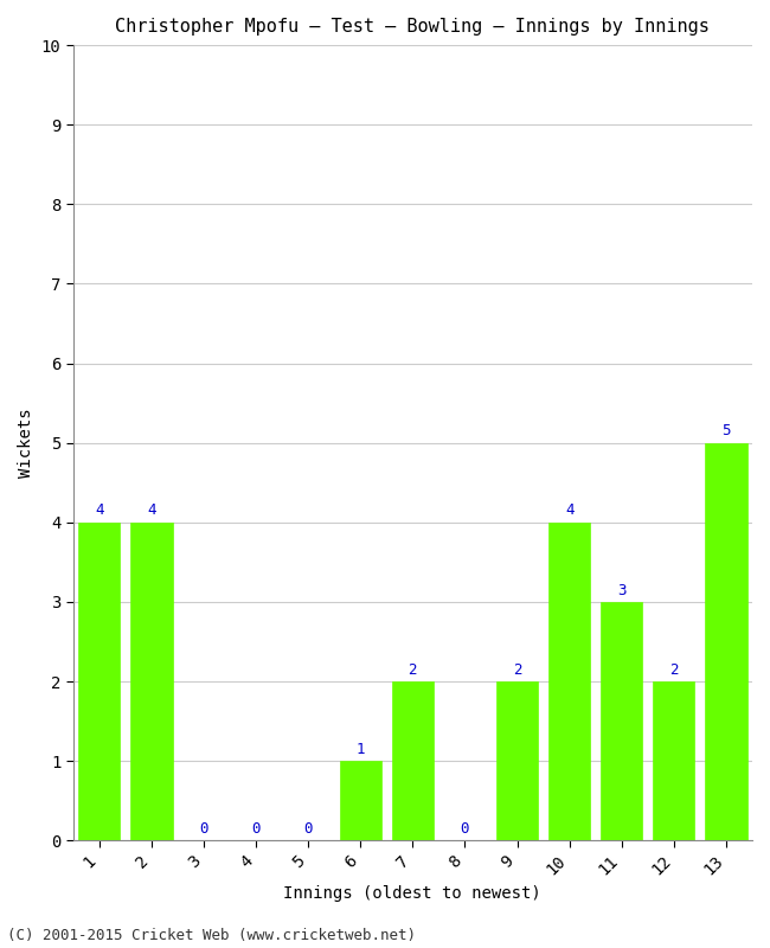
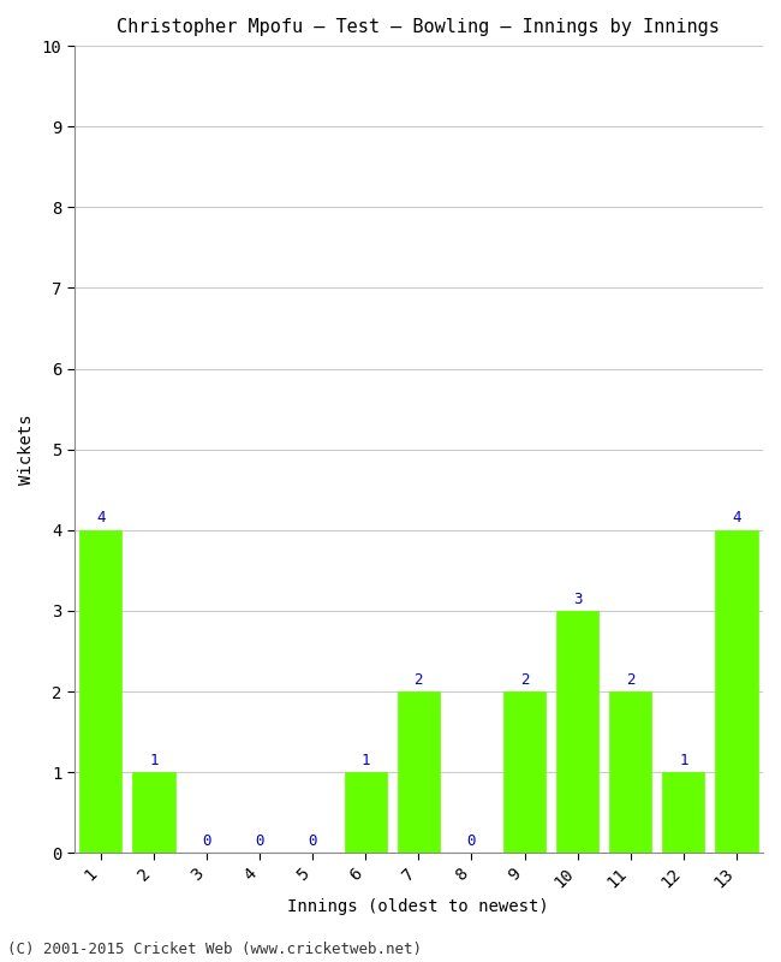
2: 4 -> 1
10: 4 -> 3
11: 3 -> 2
12: 2 -> 1
13: 5 -> 4
